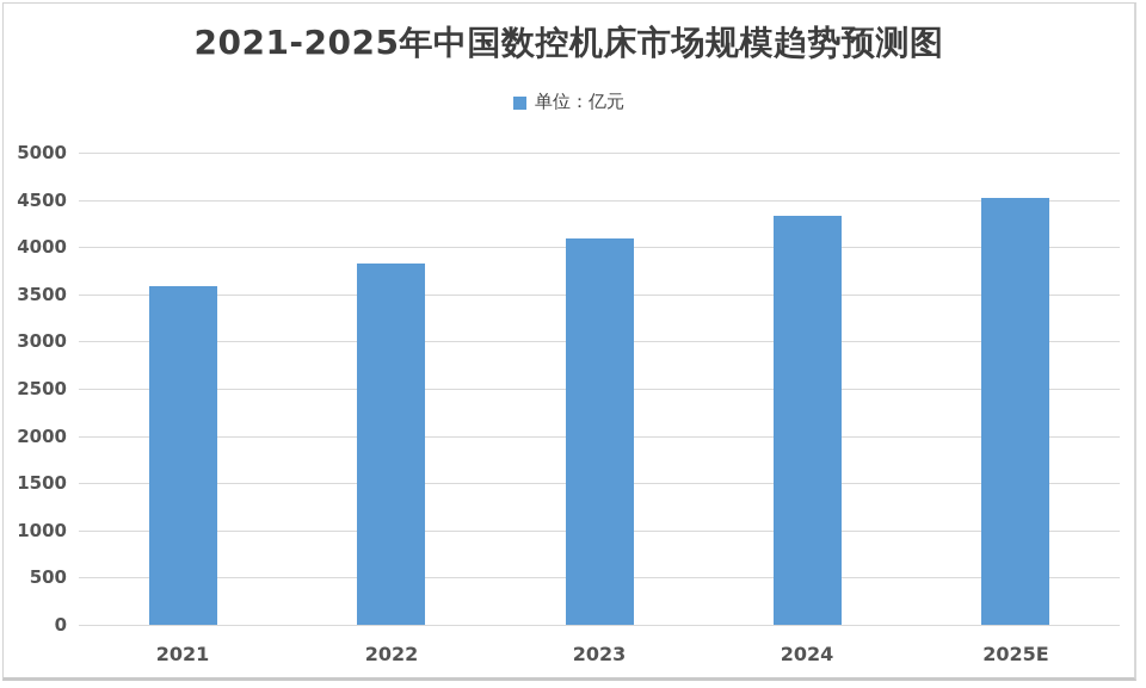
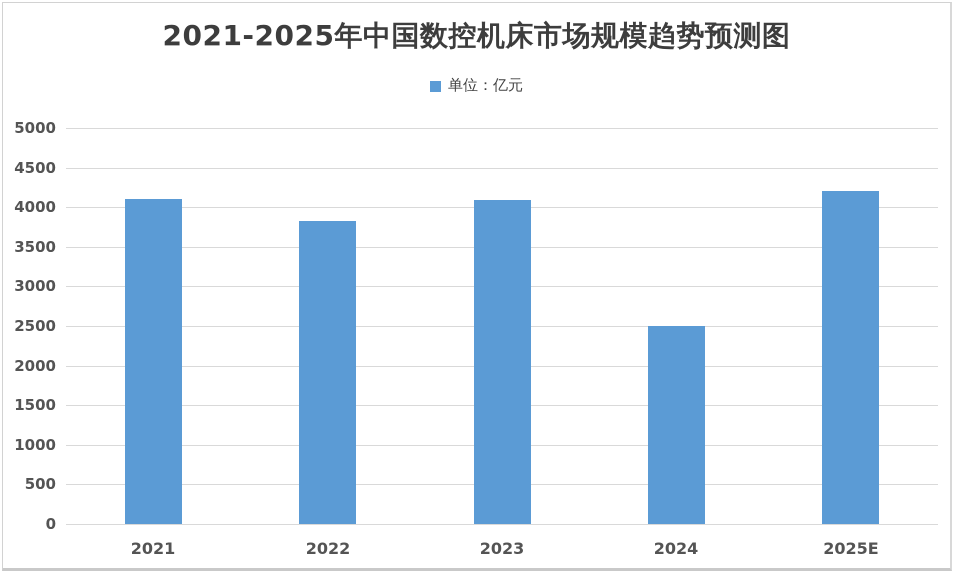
2021: 3600 -> 4100
2024: 4300 -> 2500
2025E: 4500 -> 4200
